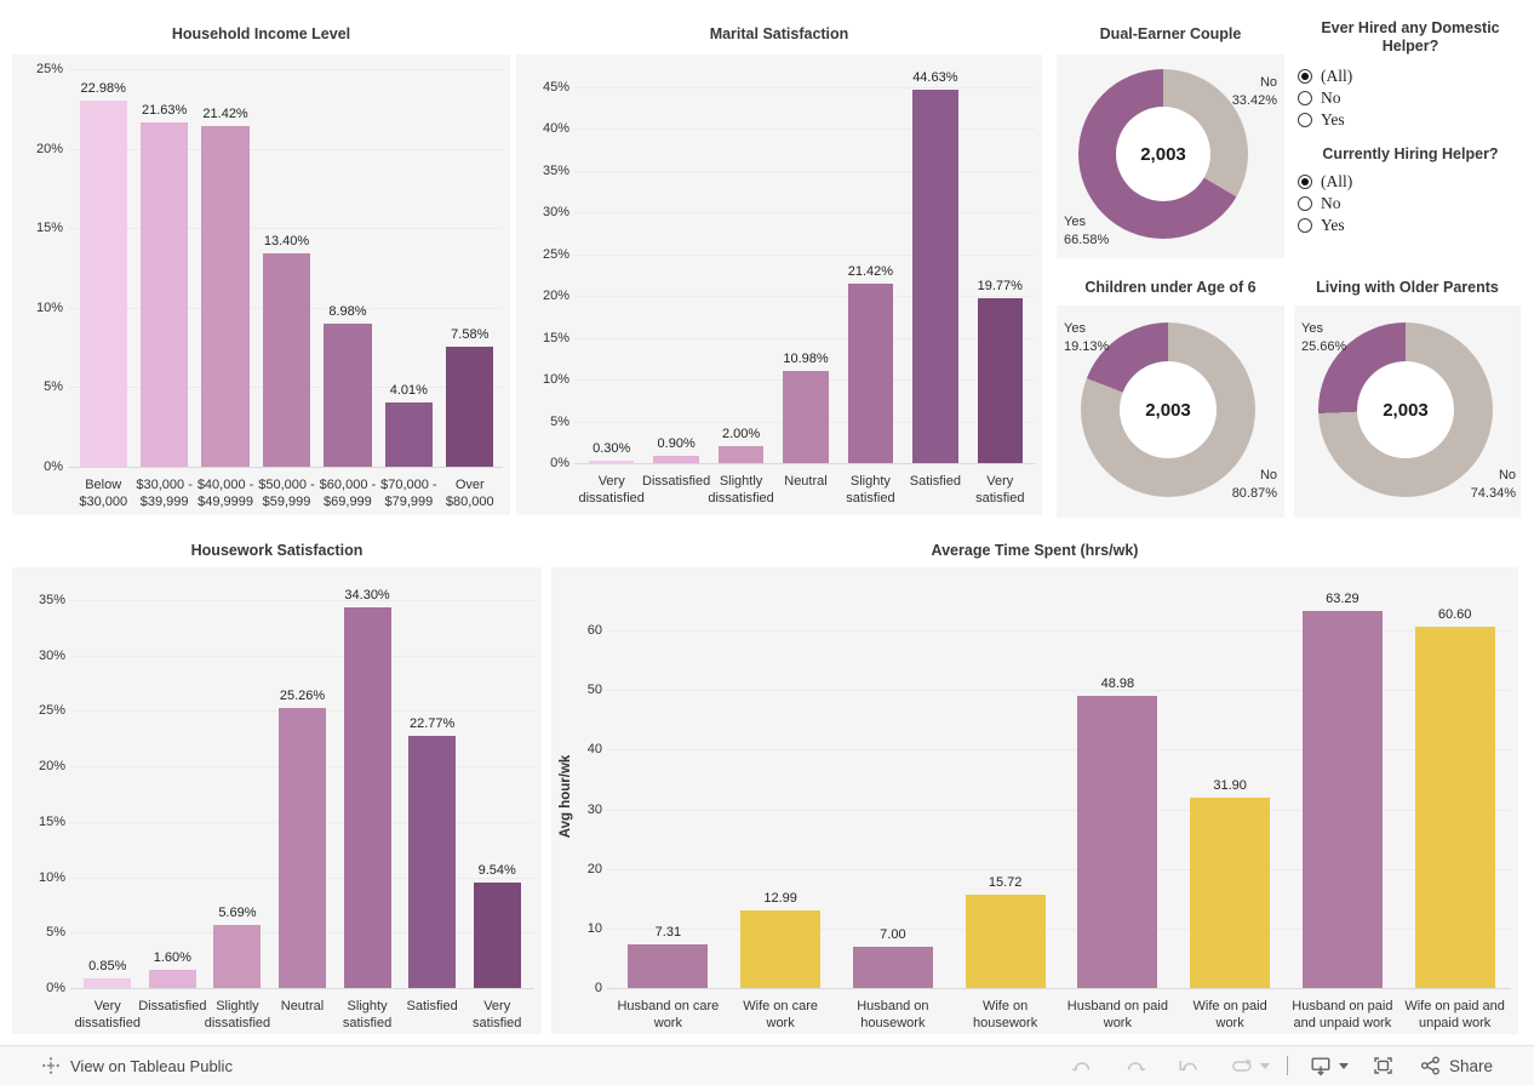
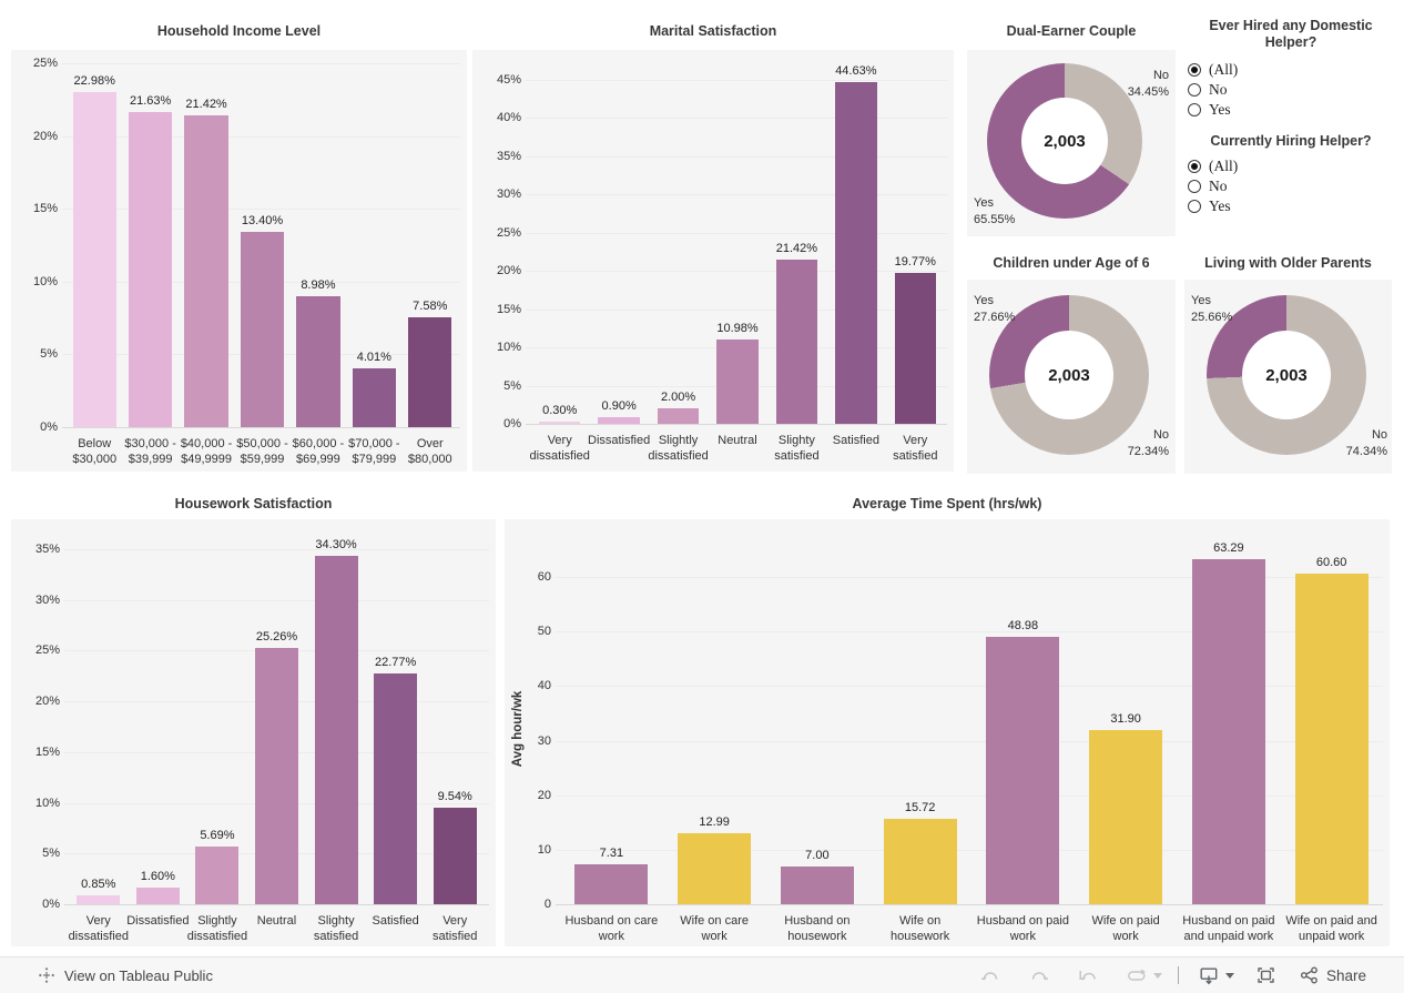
Dual-Earner Couple/No: 33.42% -> 34.45%
Dual-Earner Couple/Yes: 66.58% -> 65.55%
Children under Age of 6/No: 80.87% -> 72.34%
Children under Age of 6/Yes: 19.13% -> 27.66%
